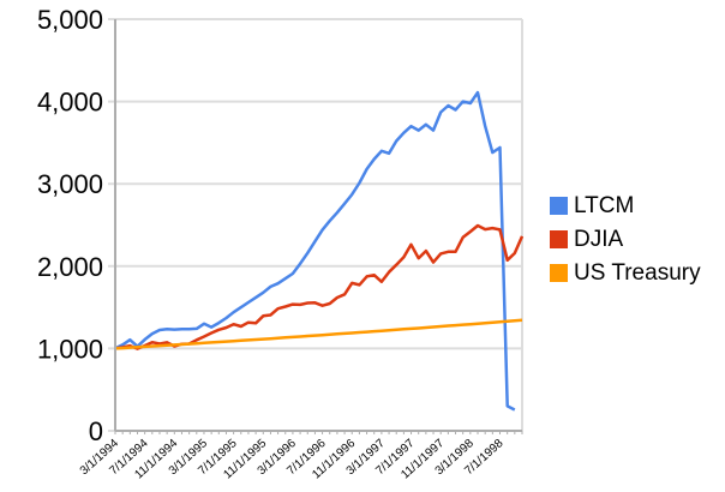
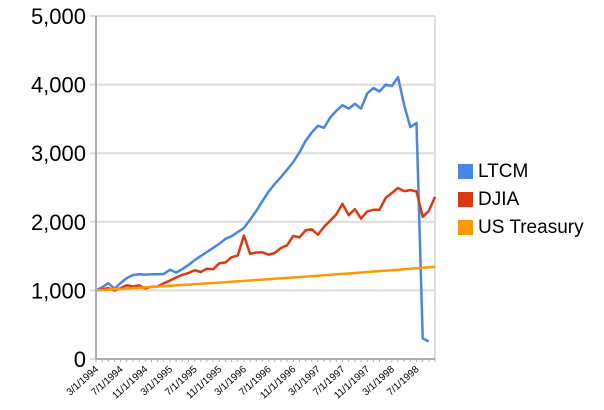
DJIA/3/1/1996: 1500 -> 1800
